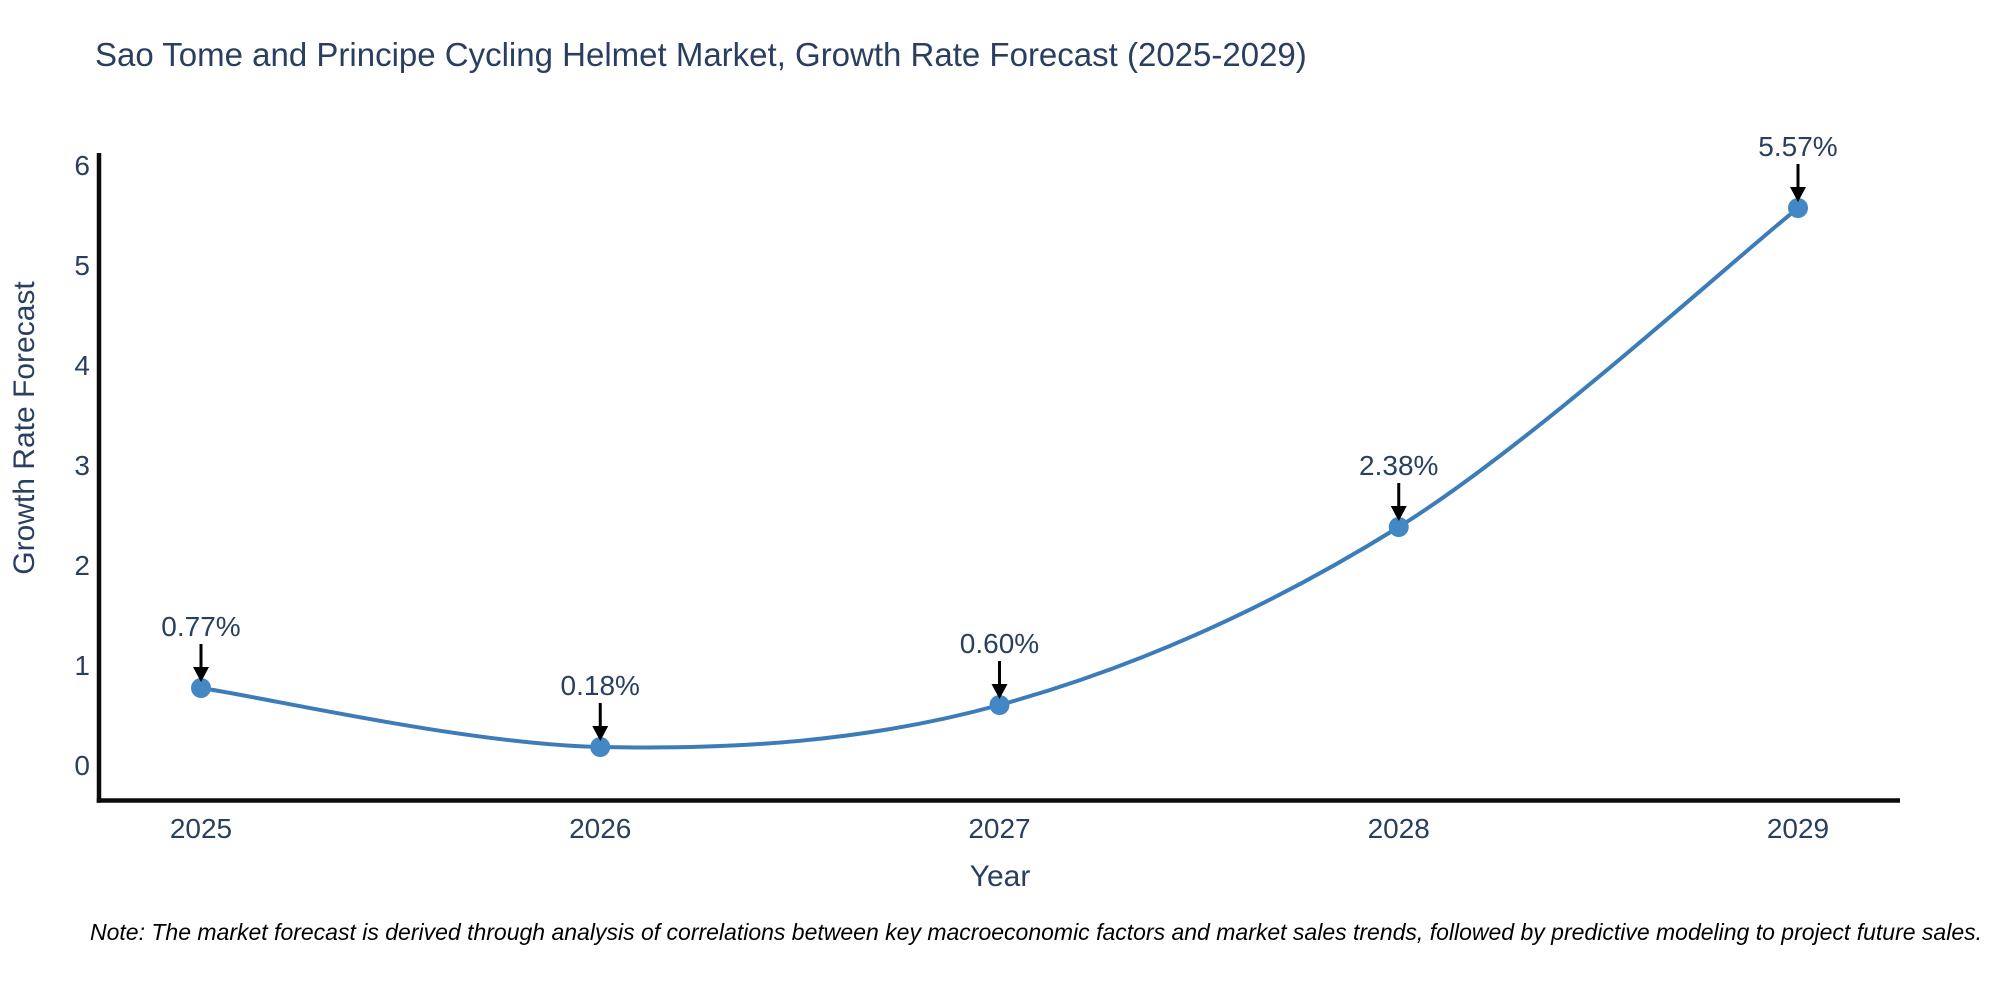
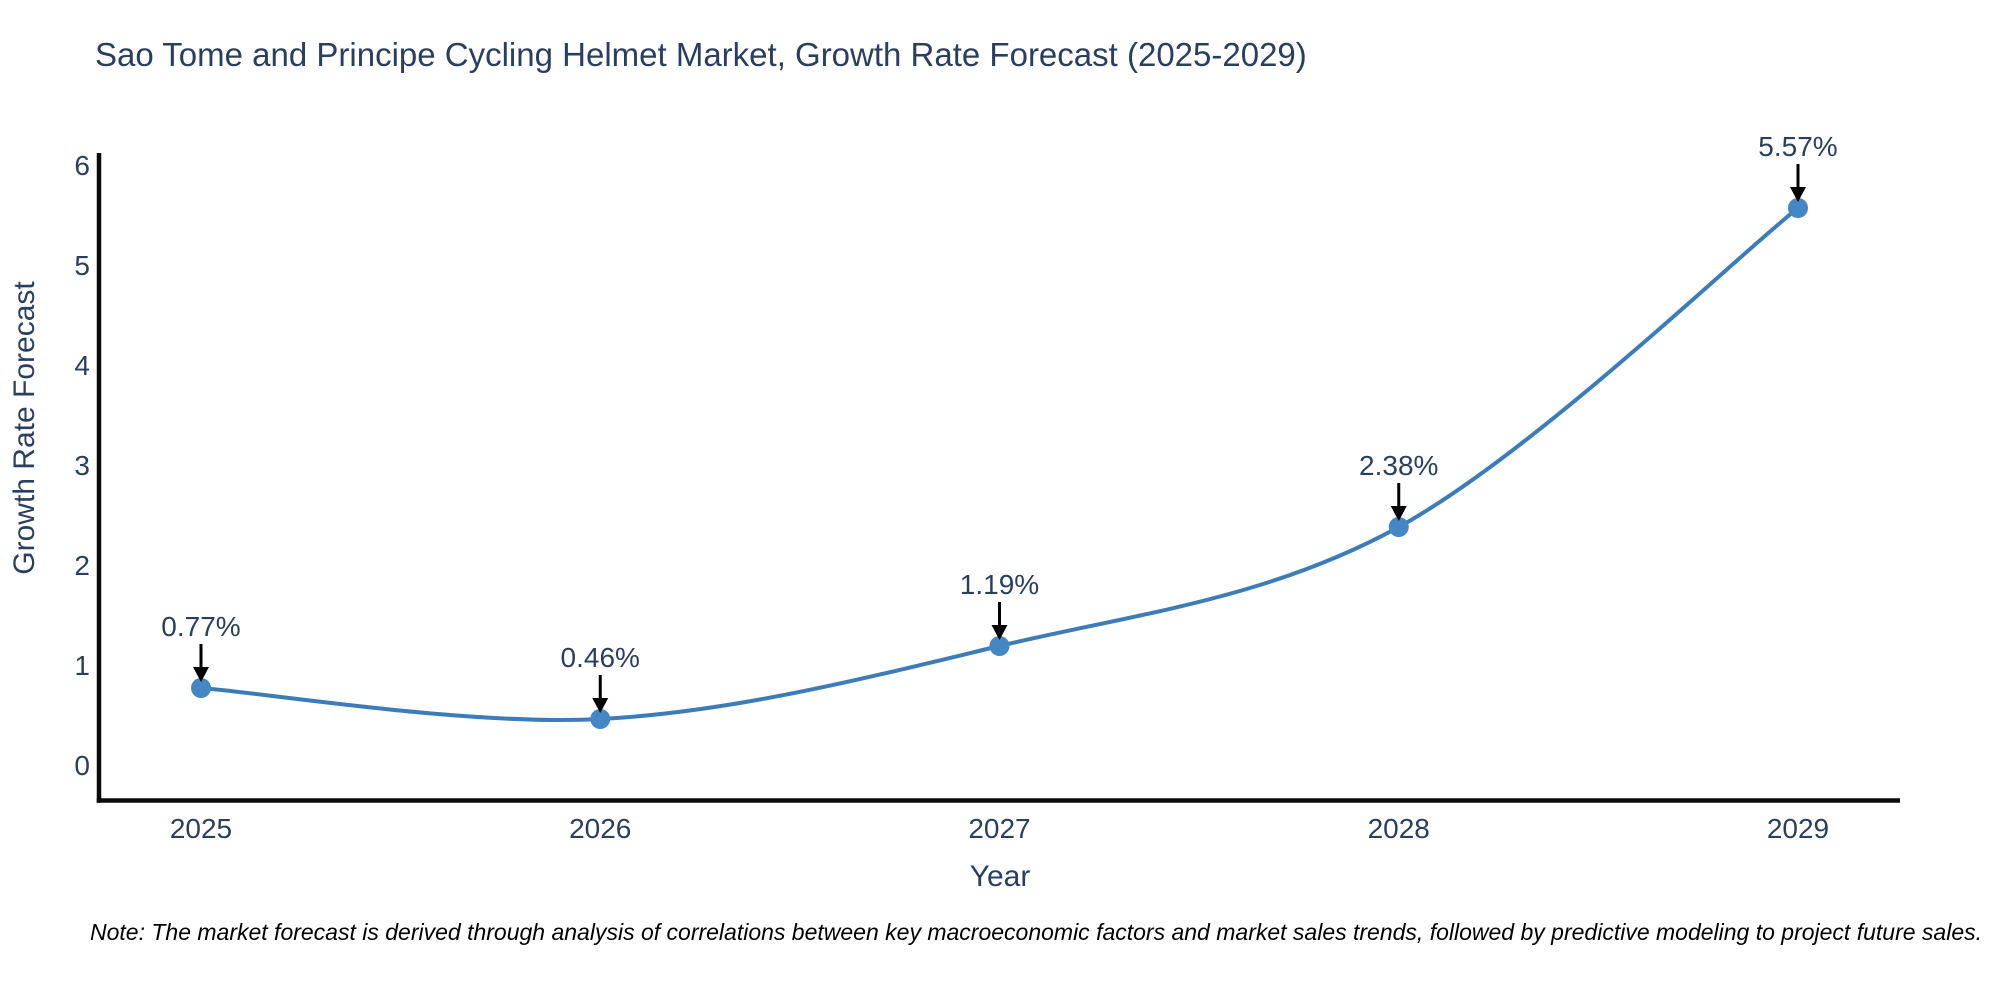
2026: 0.18% -> 0.46%
2027: 0.60% -> 1.19%
